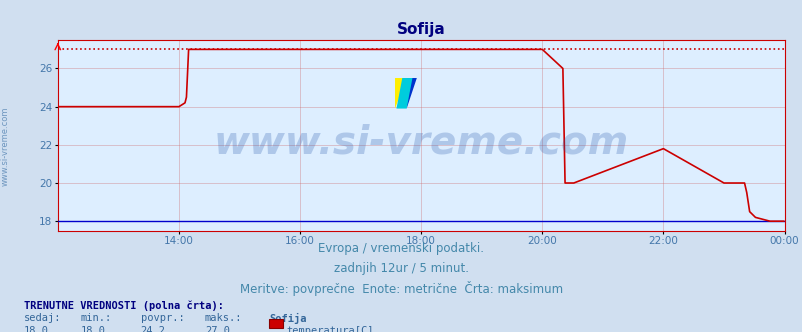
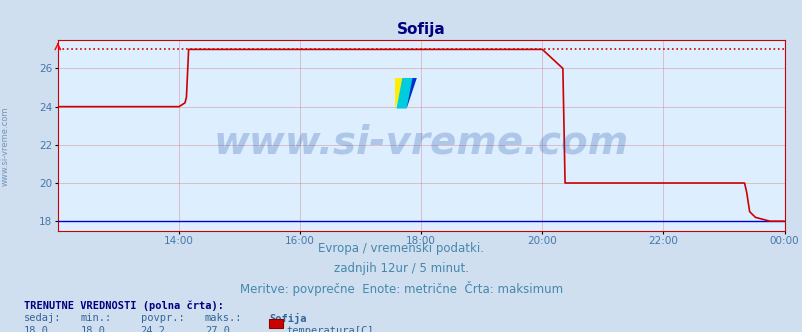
22:00: 21.8 -> 20.0
